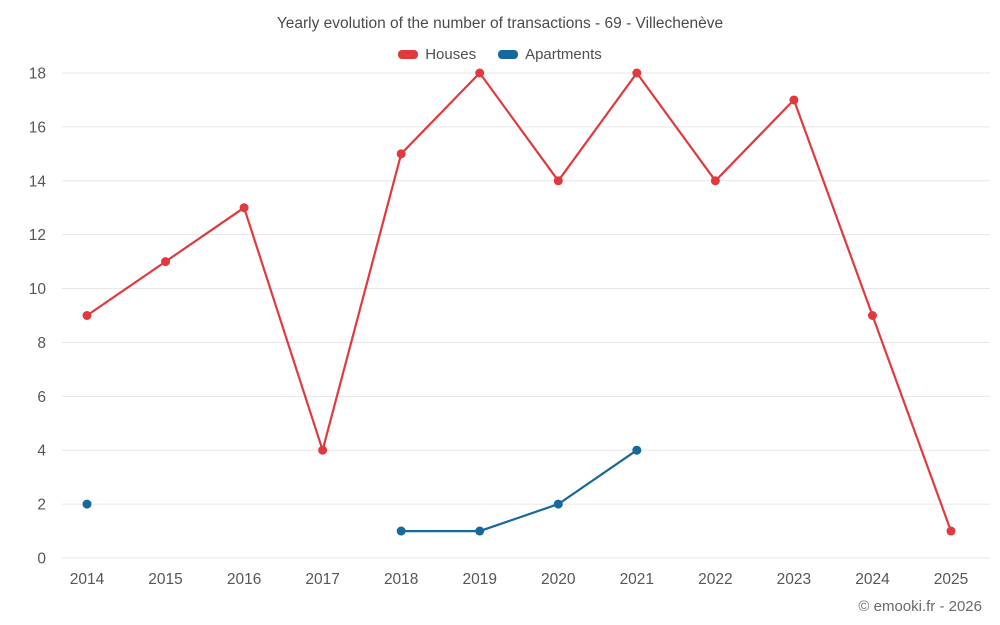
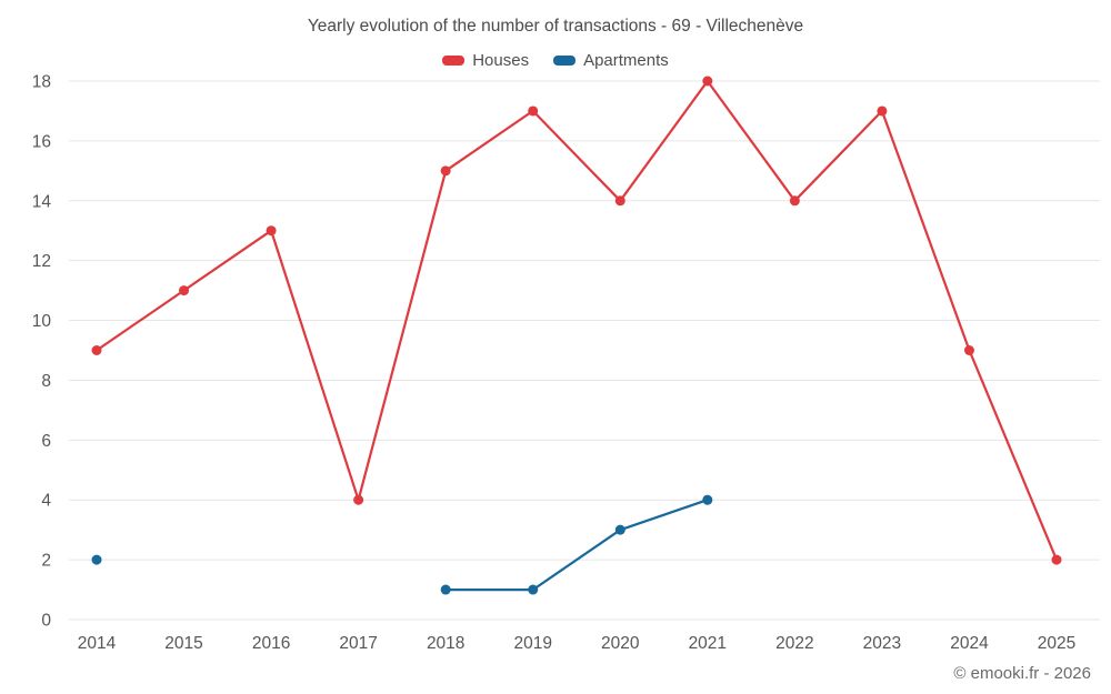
Houses/2019: 18 -> 17
Apartments/2020: 2 -> 3
Houses/2025: 1 -> 2
